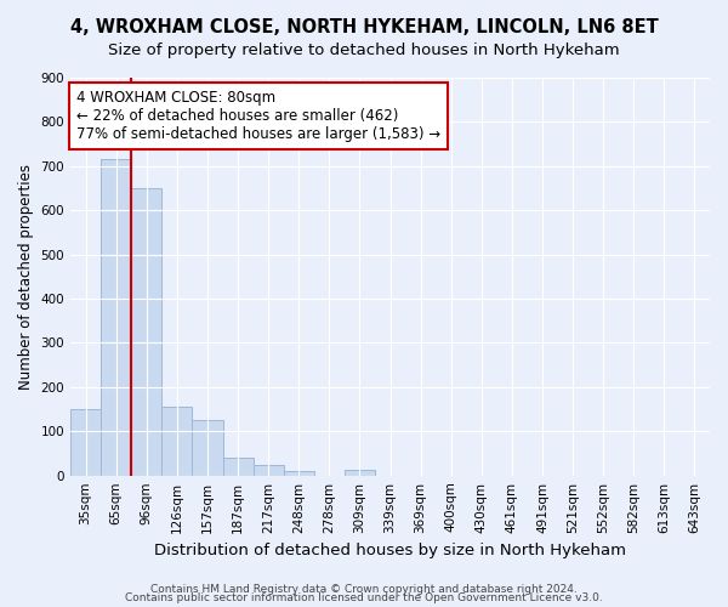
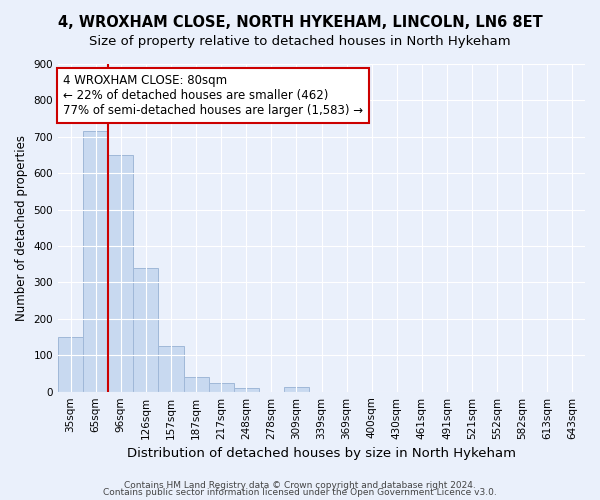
126sqm: 155 -> 340
